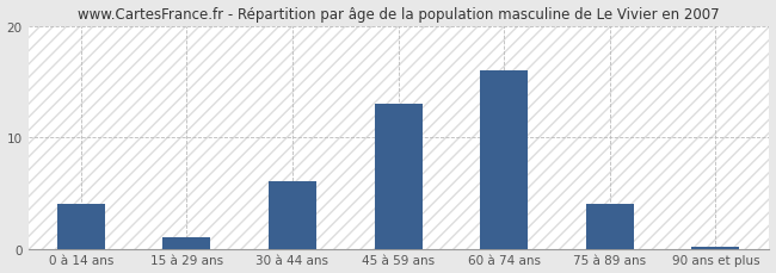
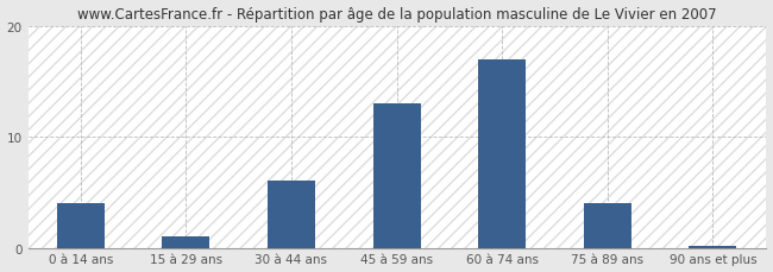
60 à 74 ans: 16.0 -> 17.0
